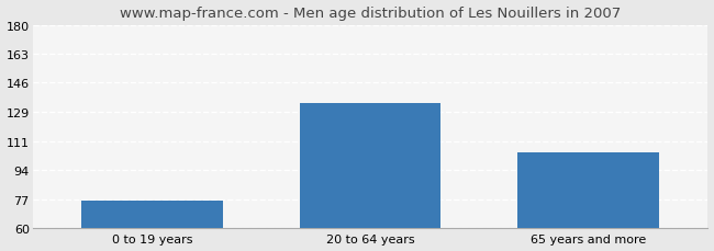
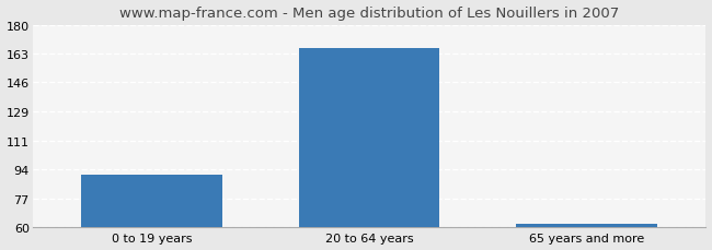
0 to 19 years: 76 -> 91
20 to 64 years: 134 -> 166
65 years and more: 105 -> 62
